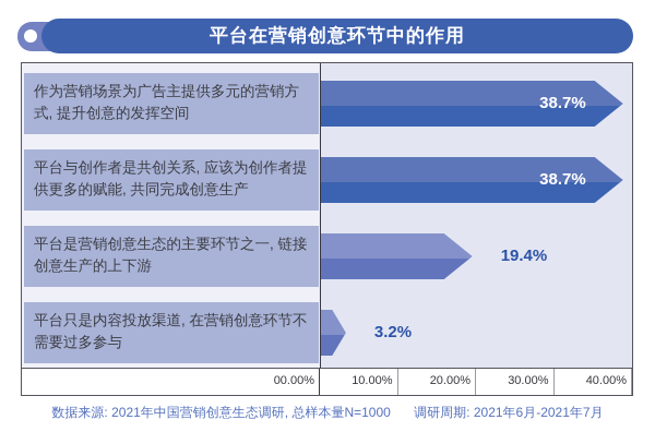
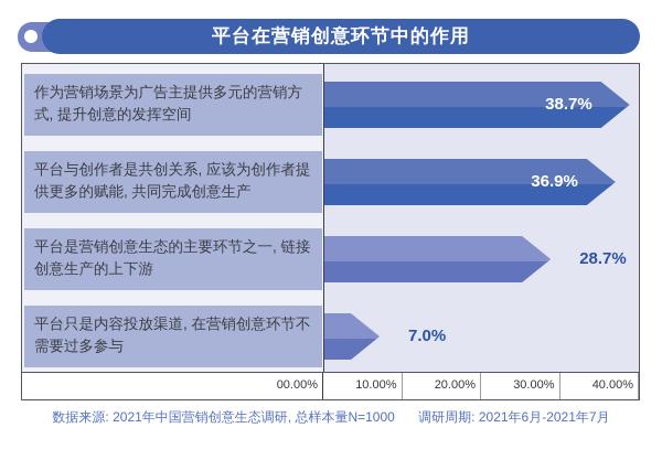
平台与创作者是共创关系, 应该为创作者提供更多的赋能, 共同完成创意生产: 38.7% -> 36.9%
平台是营销创意生态的主要环节之一, 链接创意生产的上下游: 19.4% -> 28.7%
平台只是内容投放渠道, 在营销创意环节不需要过多参与: 3.2% -> 7.0%
